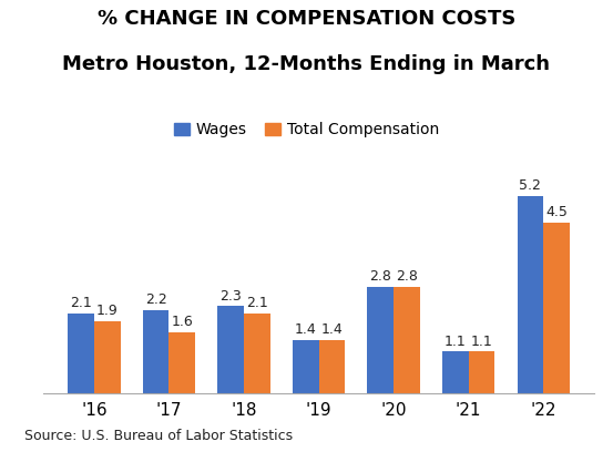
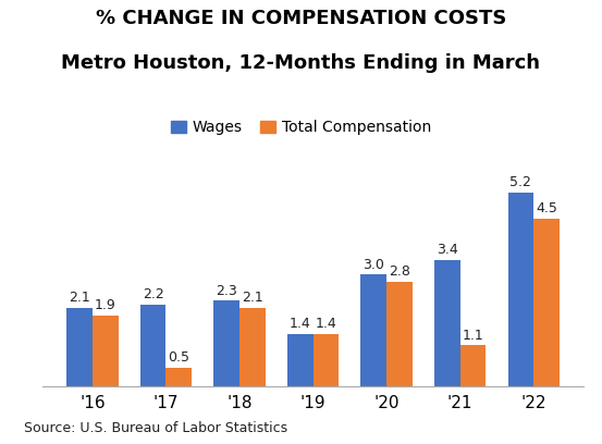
Total Compensation/'17: 1.6 -> 0.5
Wages/'20: 2.8 -> 3.0
Wages/'21: 1.1 -> 3.4
